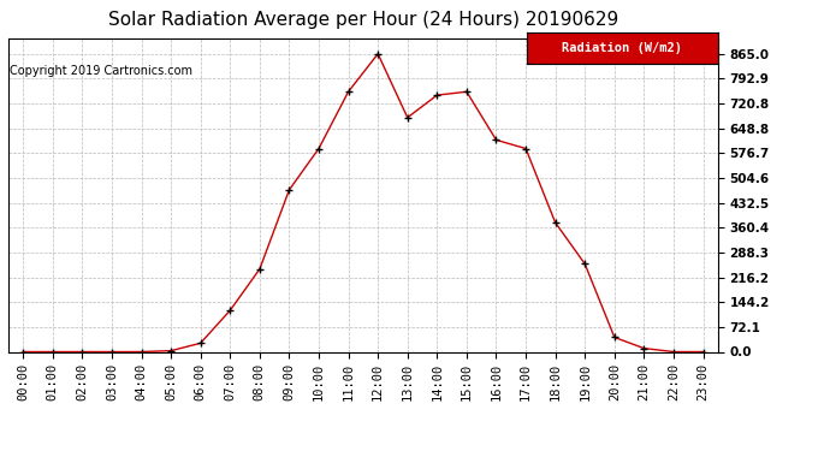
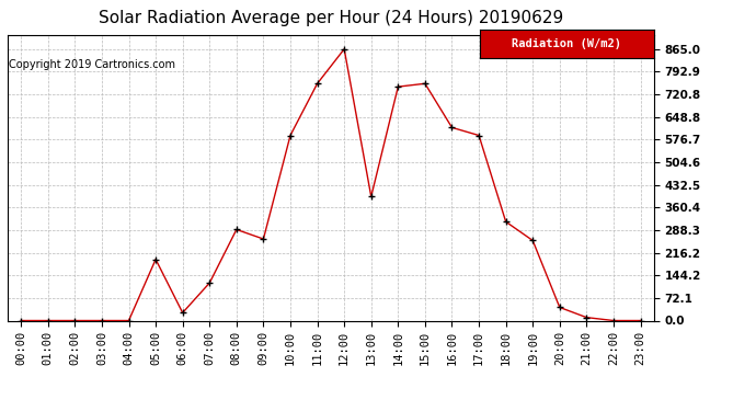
05:00: 3 -> 195
08:00: 240 -> 290
09:00: 470 -> 260
13:00: 680 -> 395
18:00: 375 -> 315
